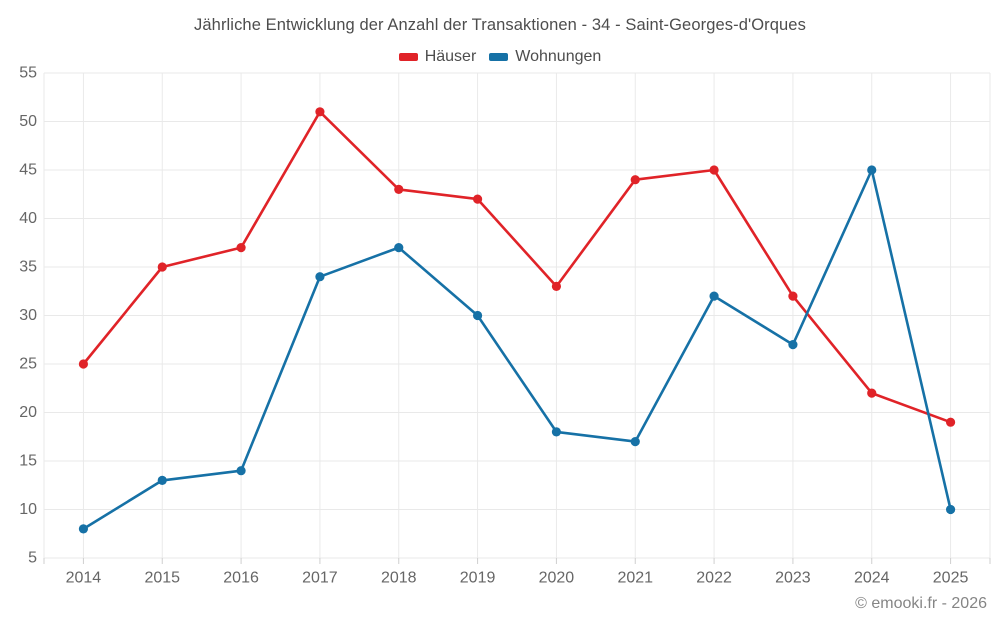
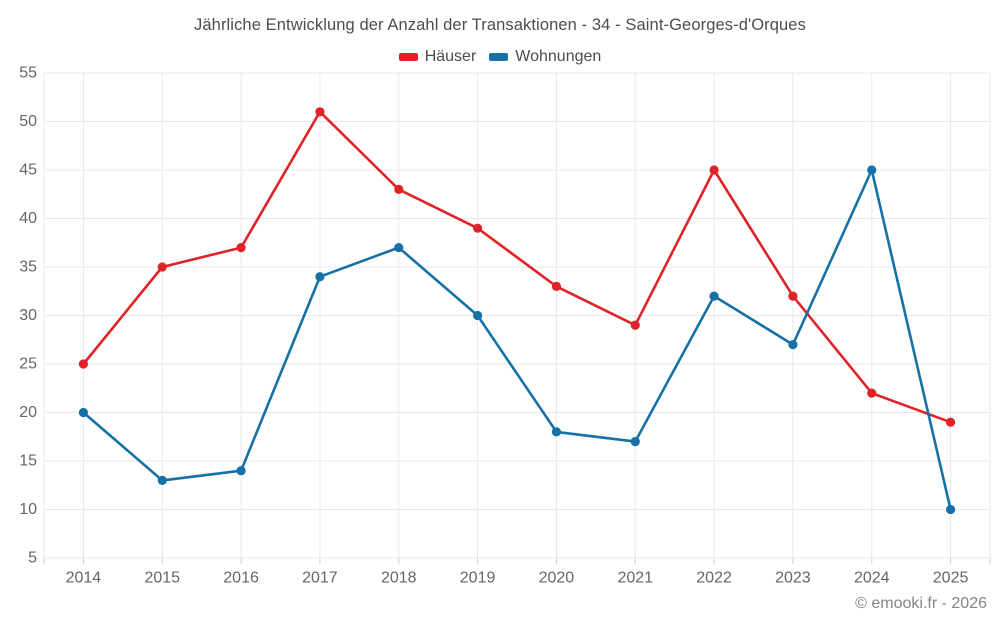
Wohnungen/2014: 8 -> 20
Häuser/2019: 42 -> 39
Häuser/2021: 44 -> 29
